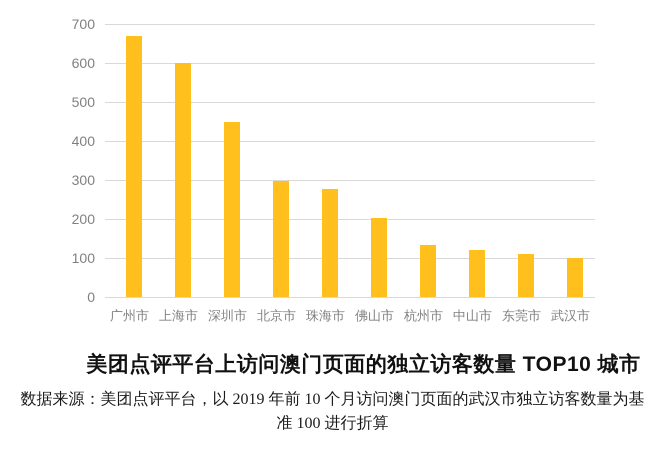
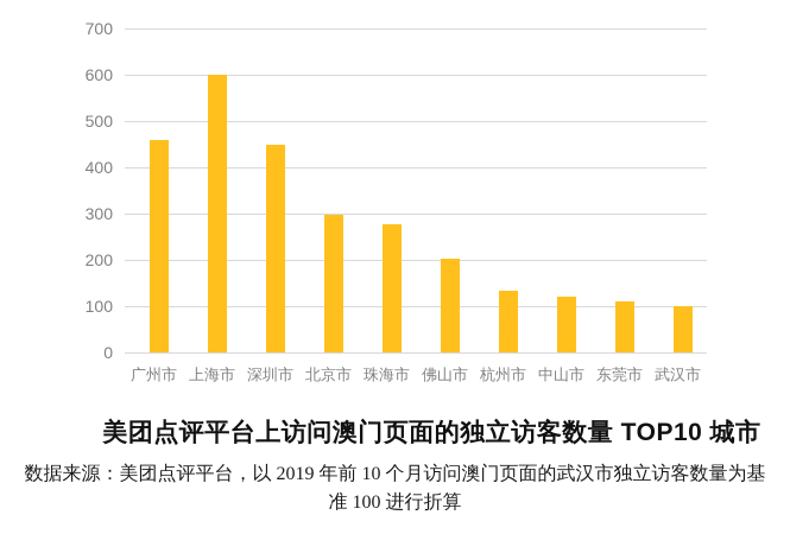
广州市: 670 -> 460
